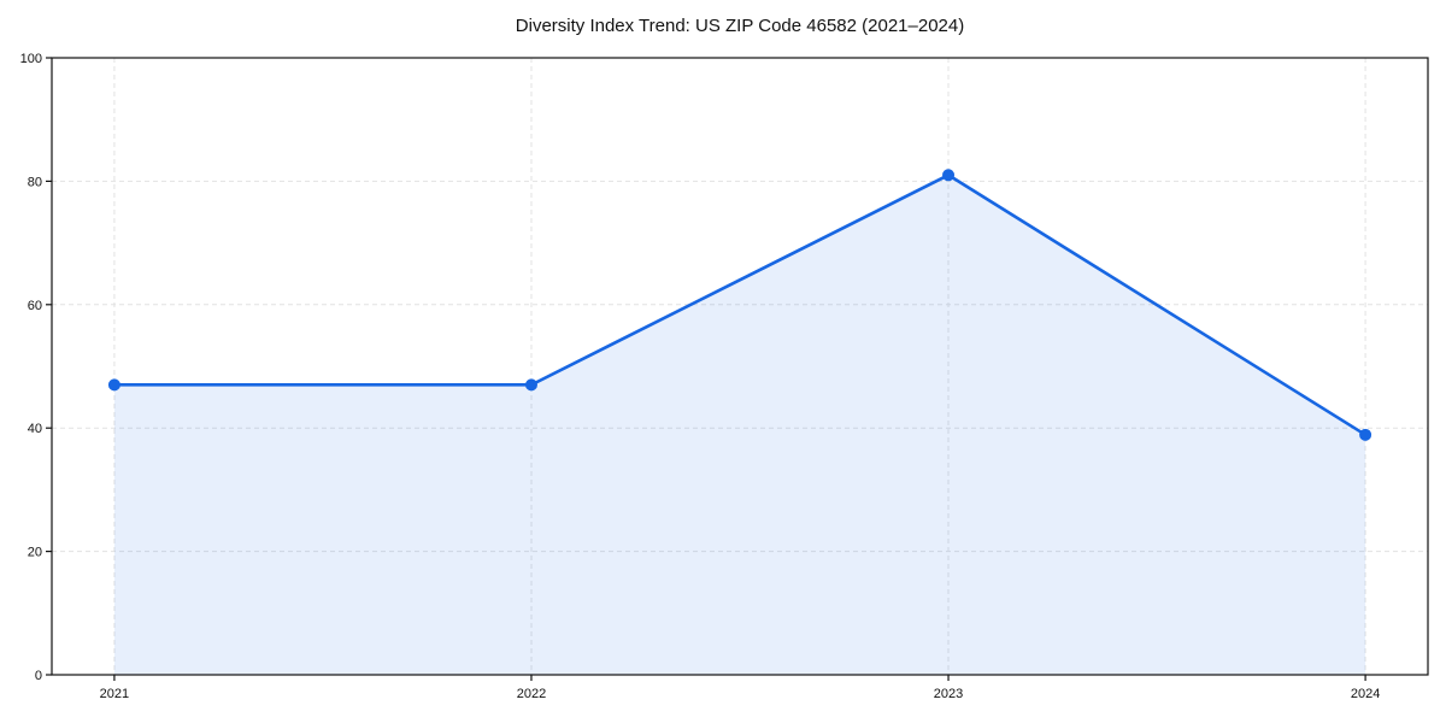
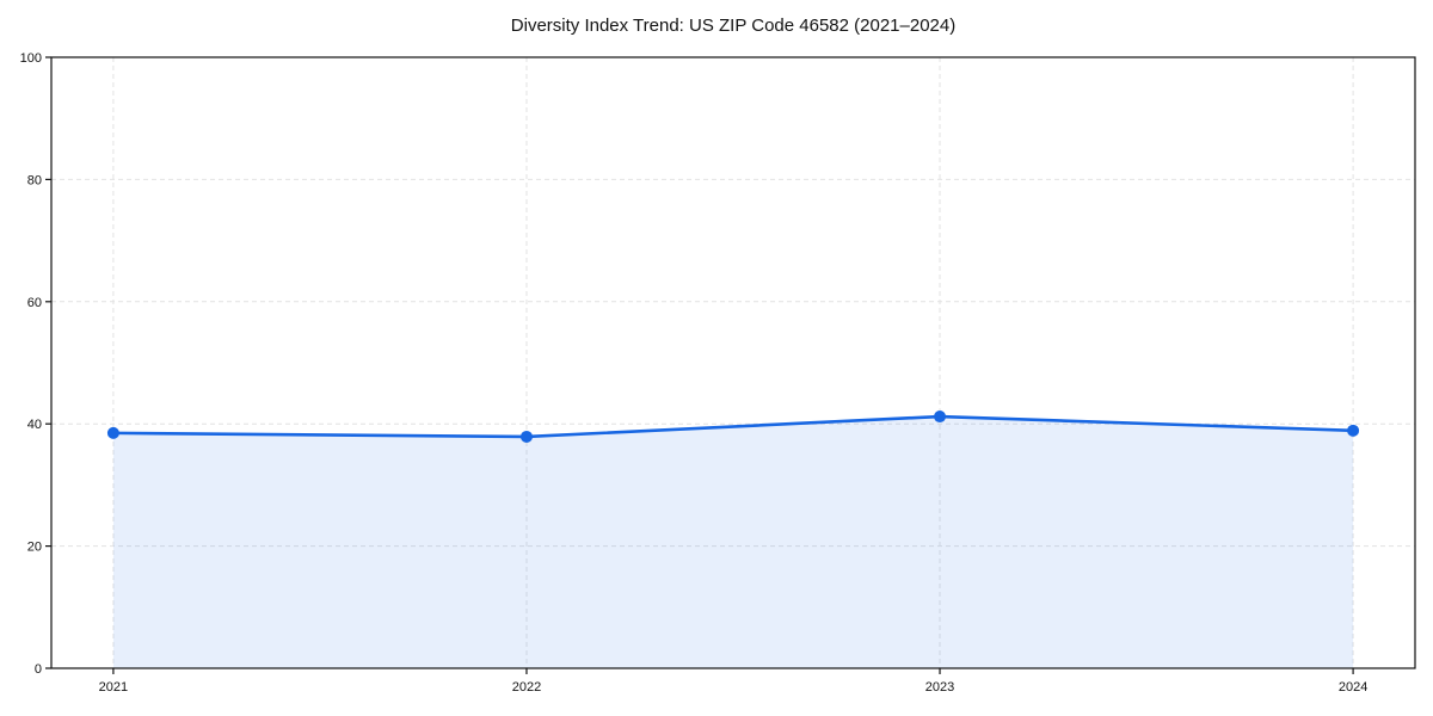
2021: 47 -> 38
2022: 47 -> 38
2023: 81 -> 41
